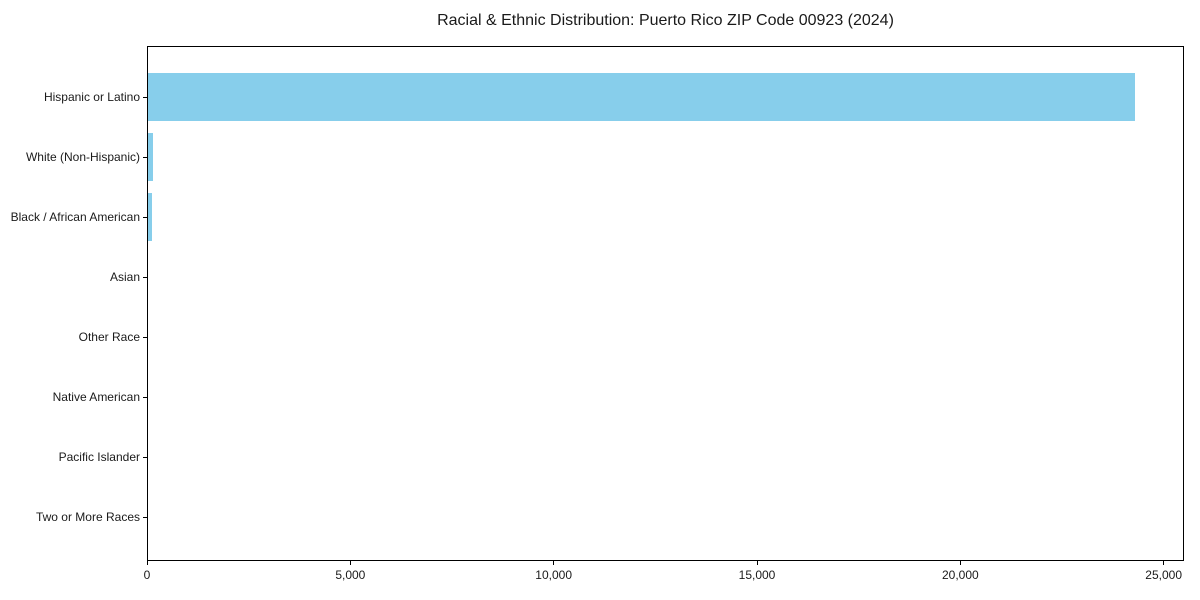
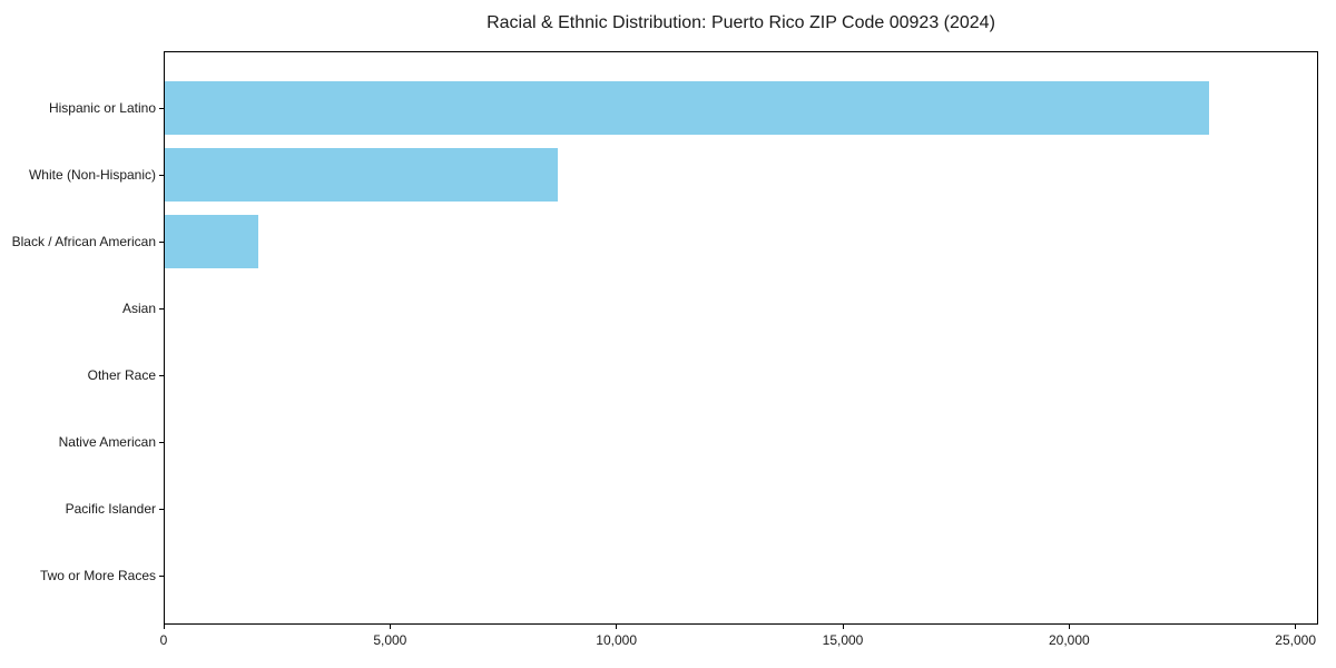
Hispanic or Latino: 24300 -> 23100
White (Non-Hispanic): 200 -> 8700
Black / African American: 100 -> 2100
